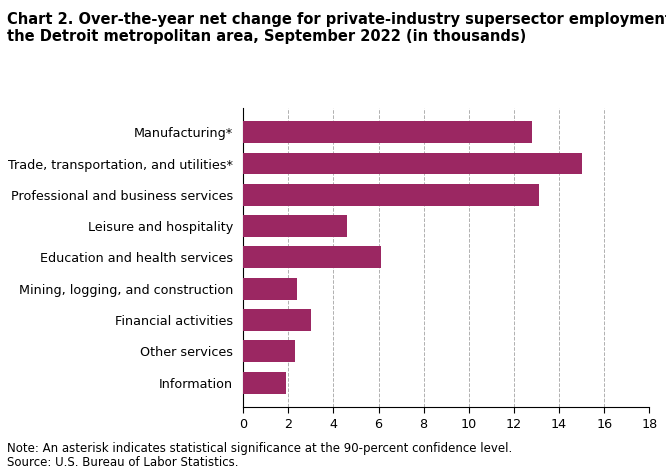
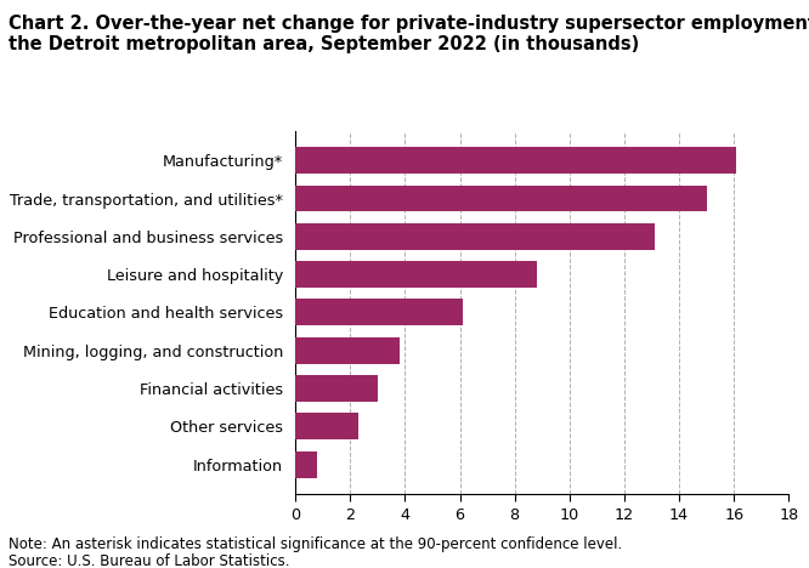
Manufacturing*: 12.8 -> 16.1
Leisure and hospitality: 4.6 -> 8.8
Mining, logging, and construction: 2.4 -> 3.8
Information: 1.9 -> 0.8
